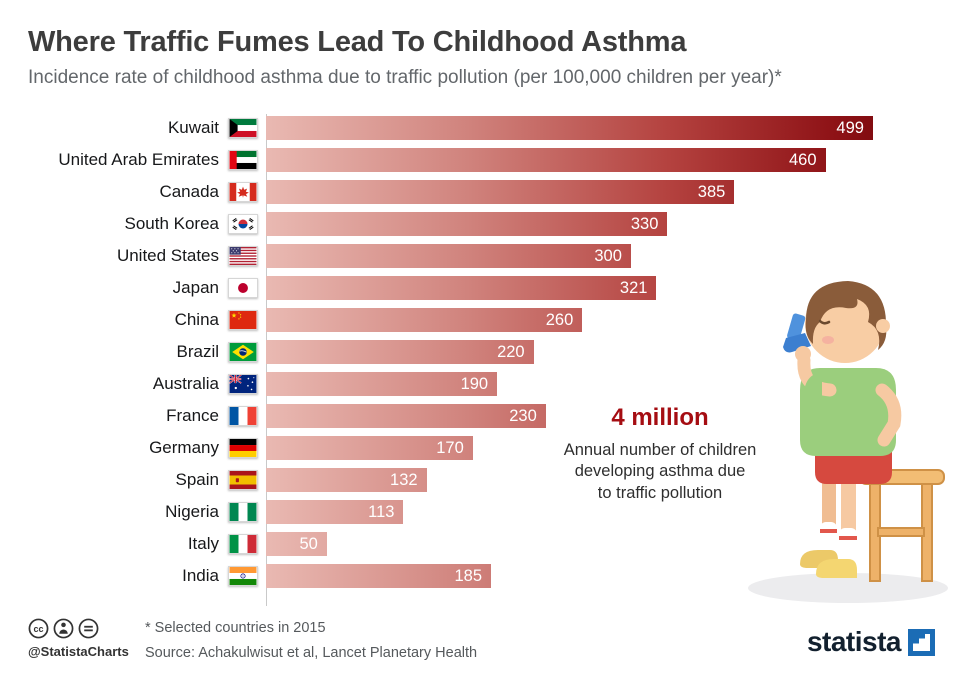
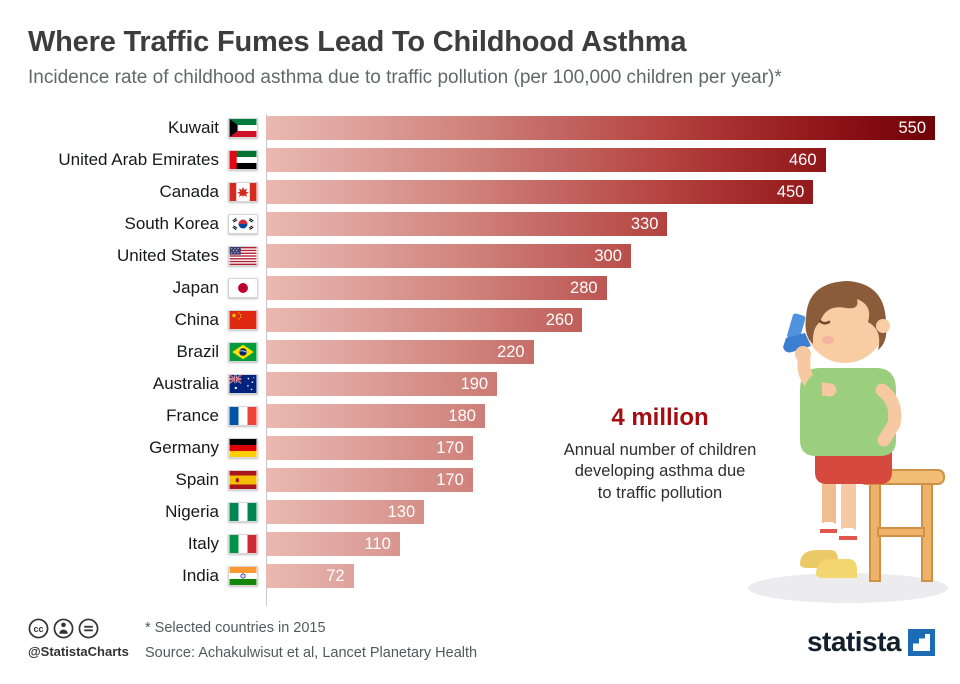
Kuwait: 499 -> 550
Canada: 385 -> 450
Japan: 321 -> 280
France: 230 -> 180
Spain: 132 -> 170
Nigeria: 113 -> 130
Italy: 50 -> 110
India: 185 -> 72
